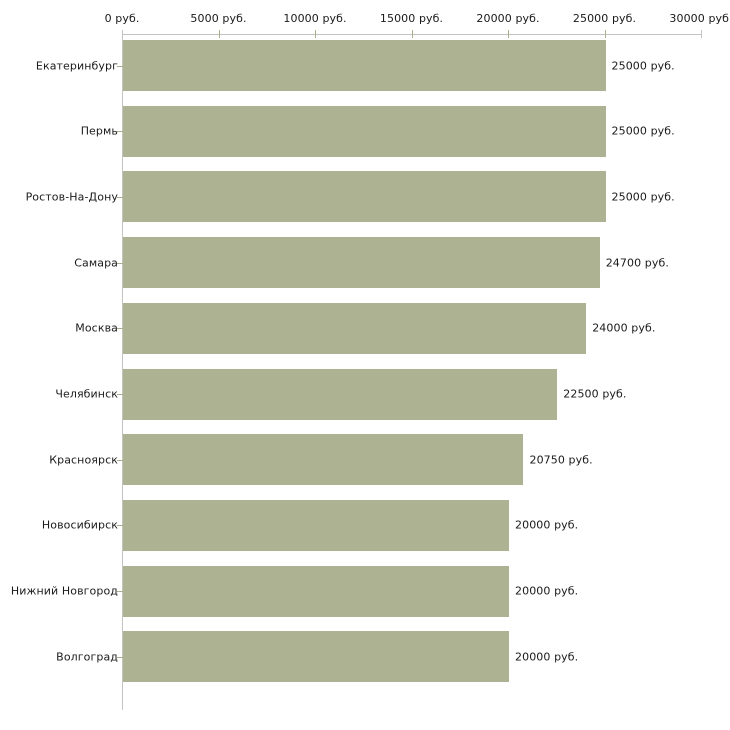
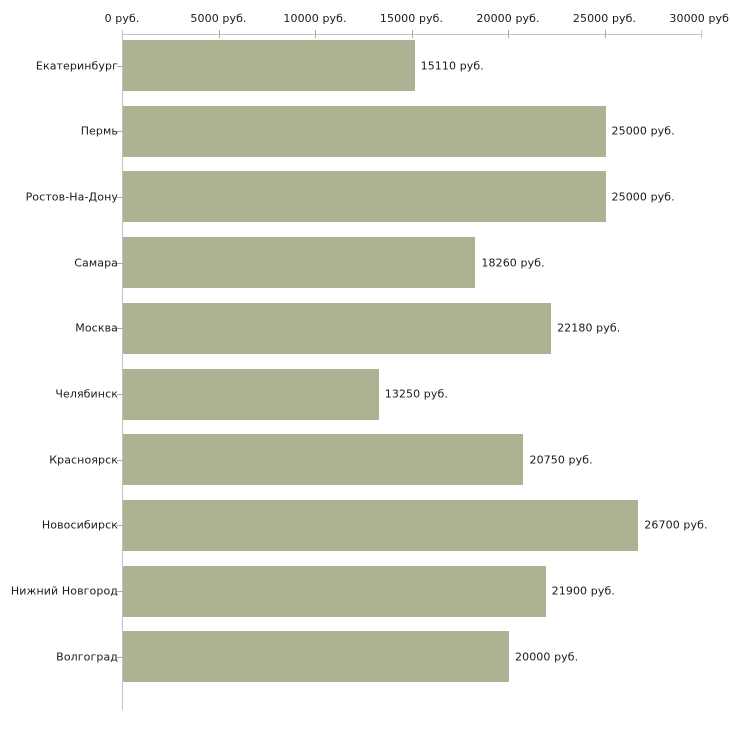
Екатеринбург: 25000 -> 15110
Самара: 24700 -> 18260
Москва: 24000 -> 22180
Челябинск: 22500 -> 13250
Новосибирск: 20000 -> 26700
Нижний Новгород: 20000 -> 21900
